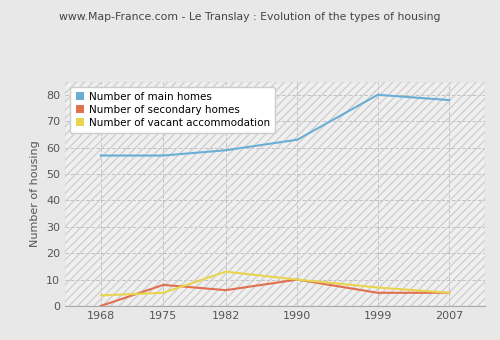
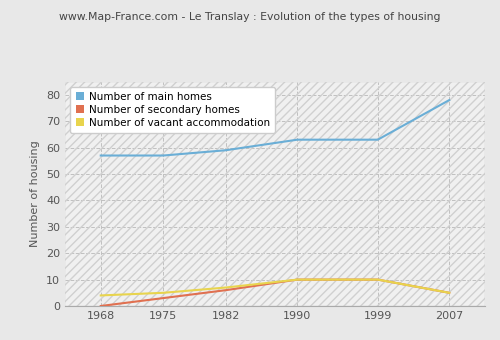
Number of secondary homes/1975: 8 -> 3
Number of vacant accommodation/1982: 13 -> 7
Number of main homes/1999: 80 -> 63
Number of secondary homes/1999: 5 -> 10
Number of vacant accommodation/1999: 7 -> 10
